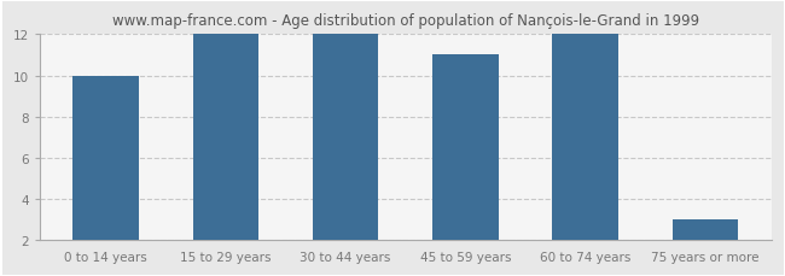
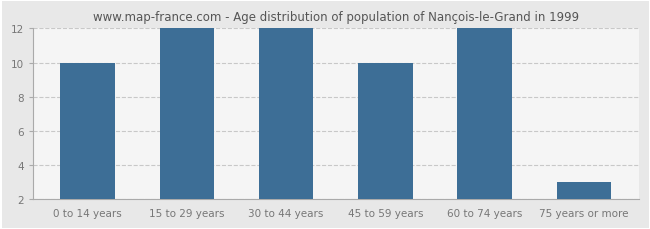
45 to 59 years: 11 -> 10
